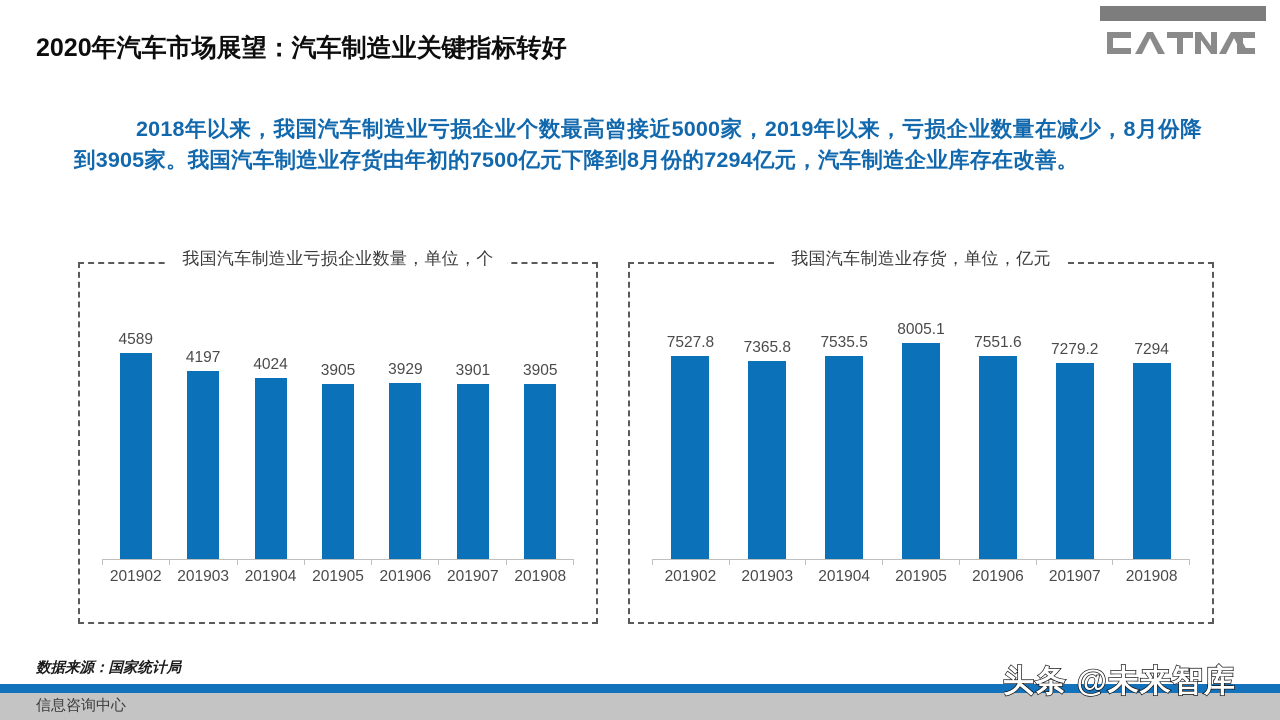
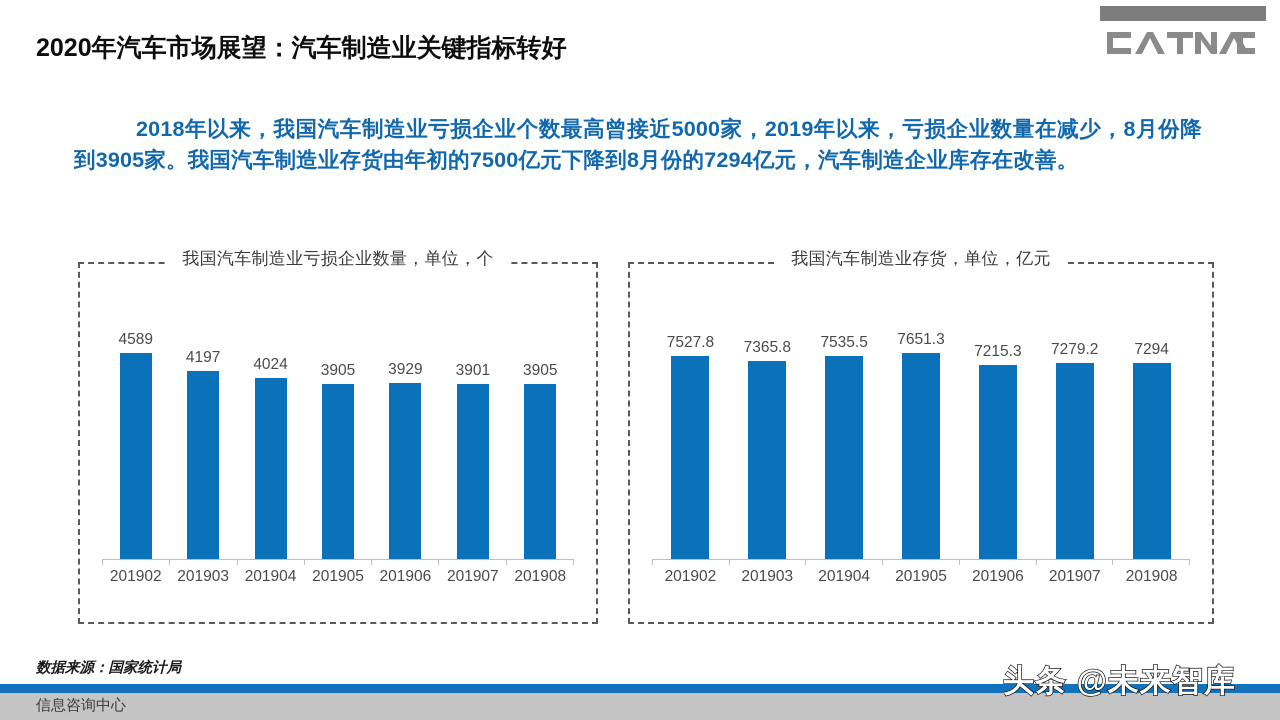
我国汽车制造业存货，单位，亿元/201905: 8005.1 -> 7651.3
我国汽车制造业存货，单位，亿元/201906: 7551.6 -> 7215.3
